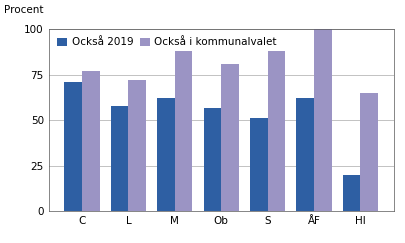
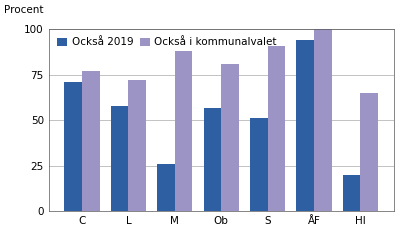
Också 2019/M: 62 -> 26
Också i kommunalvalet/S: 88 -> 91
Också 2019/ÅF: 62 -> 94
